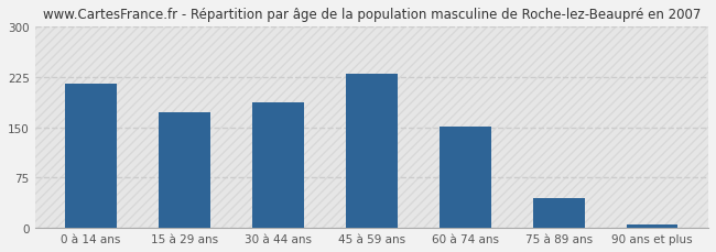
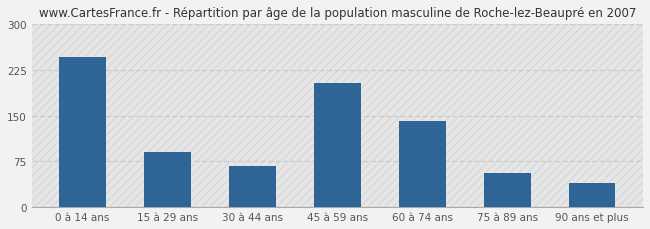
0 à 14 ans: 215 -> 246
15 à 29 ans: 172 -> 90
30 à 44 ans: 188 -> 68
45 à 59 ans: 230 -> 204
60 à 74 ans: 152 -> 142
75 à 89 ans: 45 -> 56
90 ans et plus: 5 -> 40
